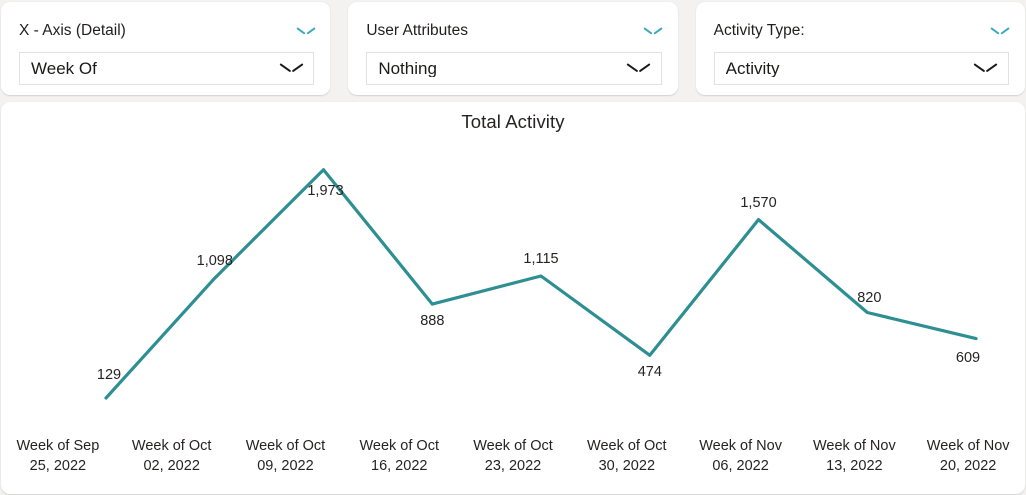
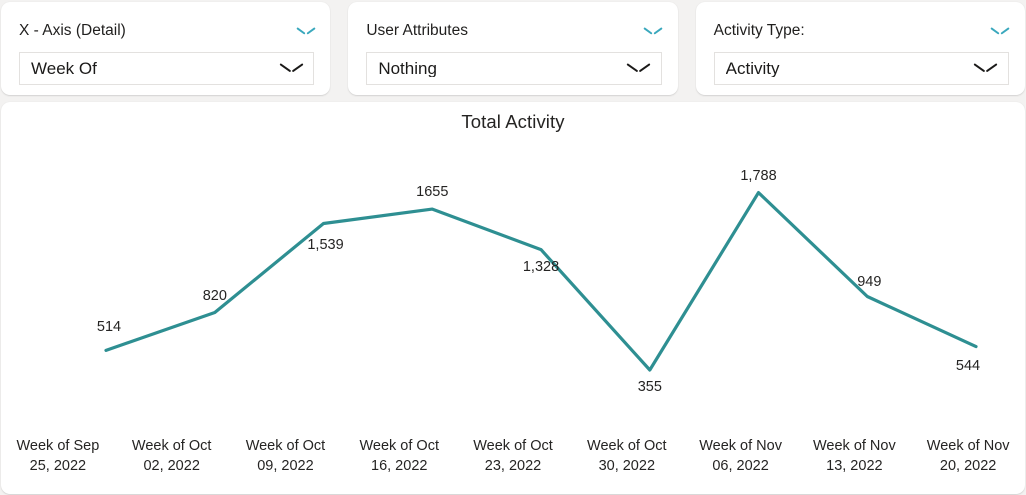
Week of Sep 25, 2022: 129 -> 514
Week of Oct 02, 2022: 1,098 -> 820
Week of Oct 09, 2022: 1,973 -> 1,539
Week of Oct 16, 2022: 888 -> 1655
Week of Oct 23, 2022: 1,115 -> 1,328
Week of Oct 30, 2022: 474 -> 355
Week of Nov 06, 2022: 1,570 -> 1,788
Week of Nov 13, 2022: 820 -> 949
Week of Nov 20, 2022: 609 -> 544
